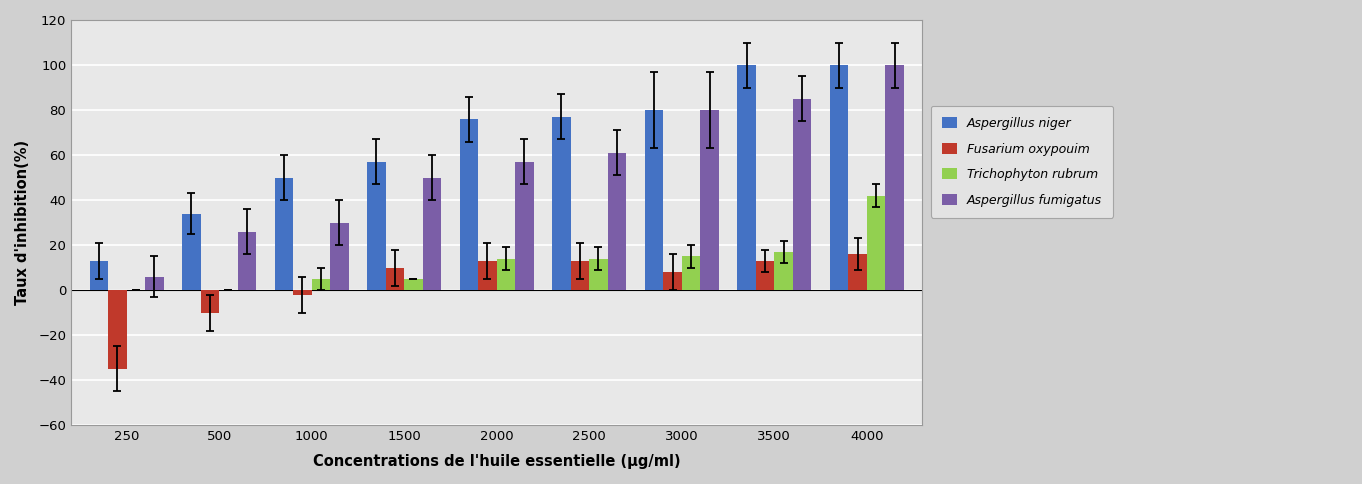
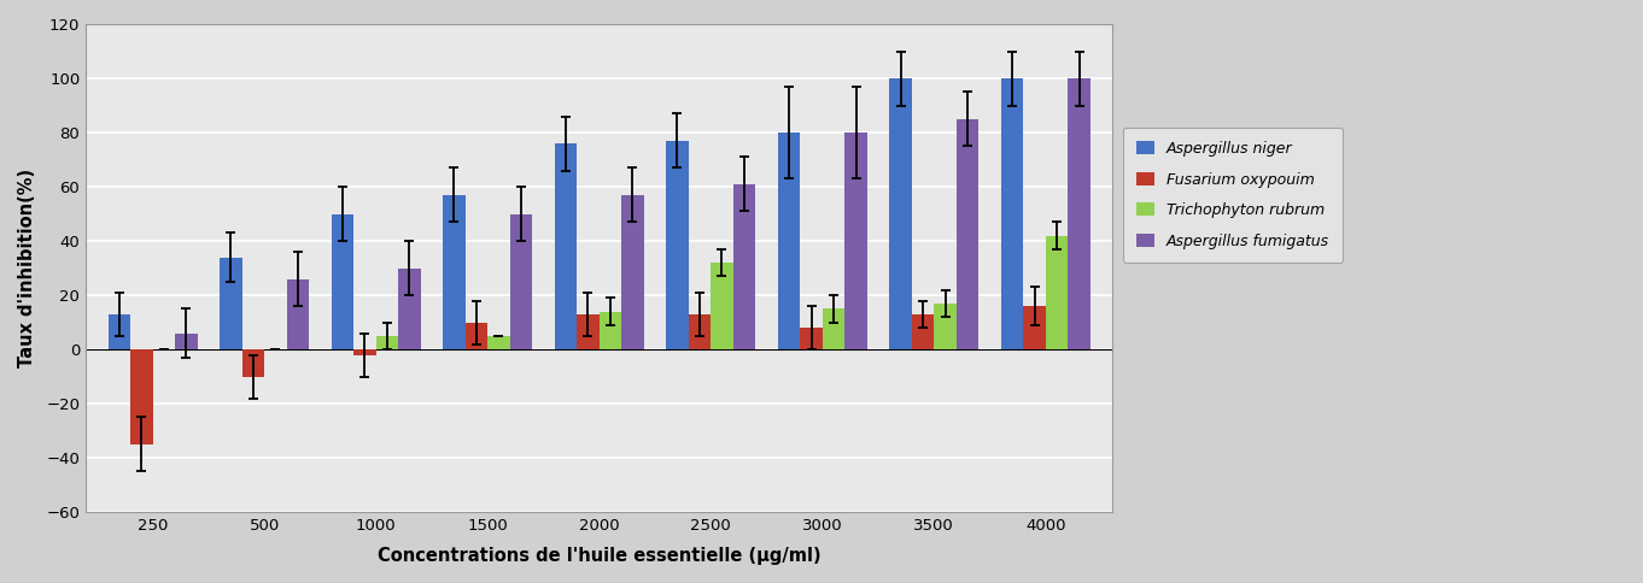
Trichophyton rubrum/2500: 14 -> 32
